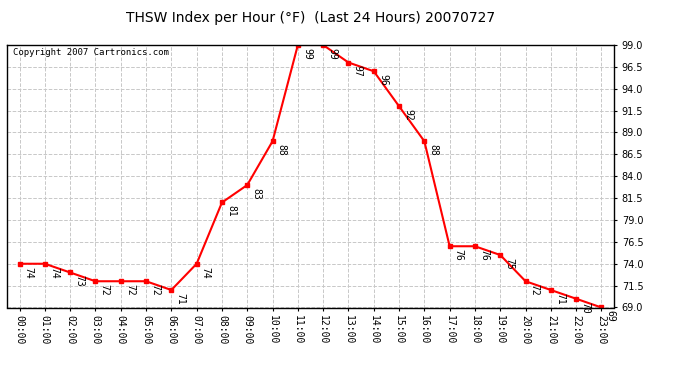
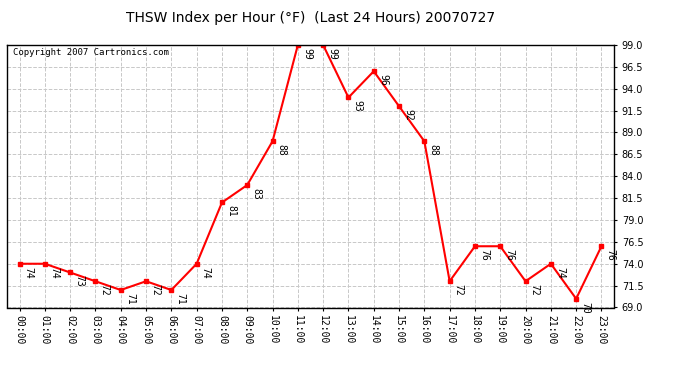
04:00: 72 -> 71
13:00: 97 -> 93
17:00: 76 -> 72
19:00: 75 -> 76
21:00: 71 -> 74
23:00: 69 -> 76
